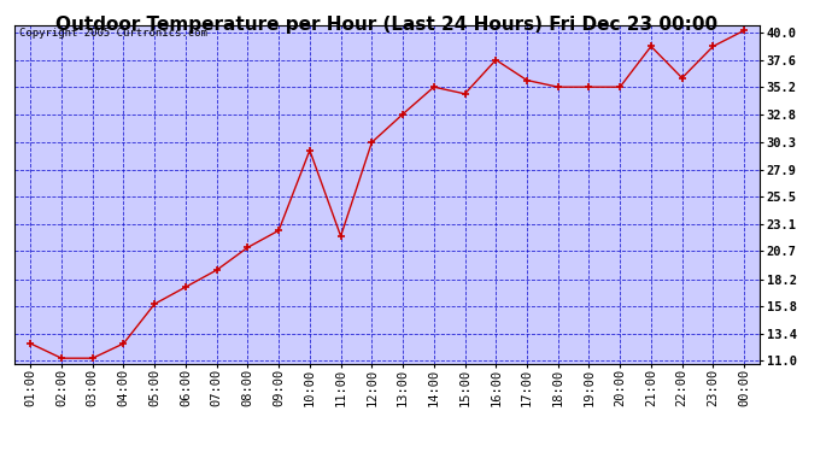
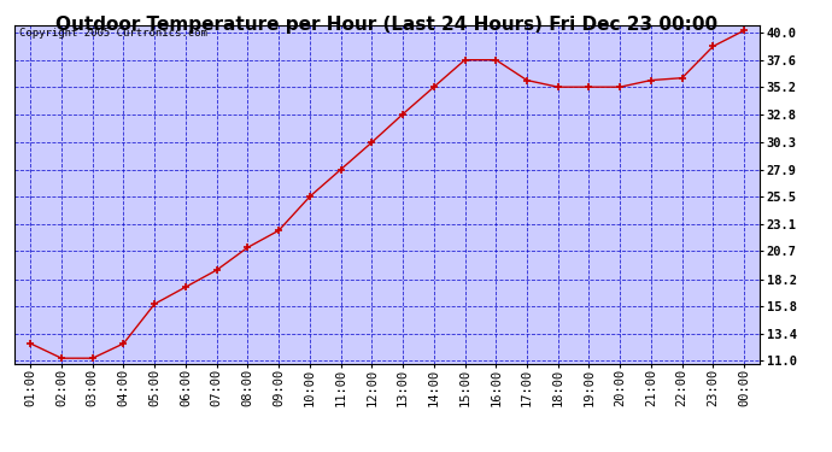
10:00: 29.6 -> 25.5
11:00: 22.0 -> 27.9
15:00: 34.6 -> 37.6
21:00: 38.8 -> 35.8
